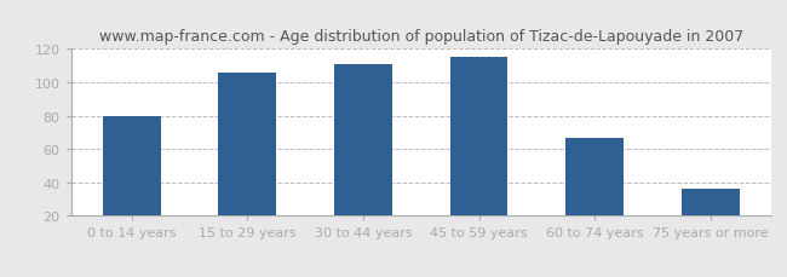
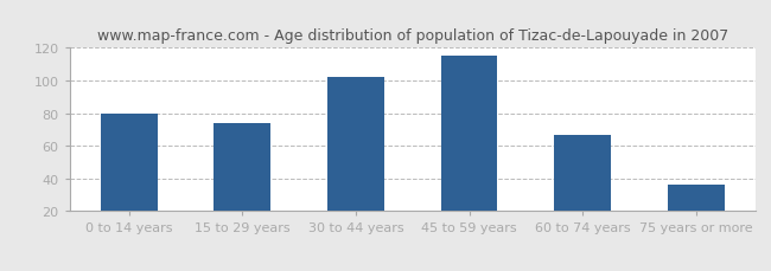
15 to 29 years: 106 -> 74
30 to 44 years: 111 -> 102
